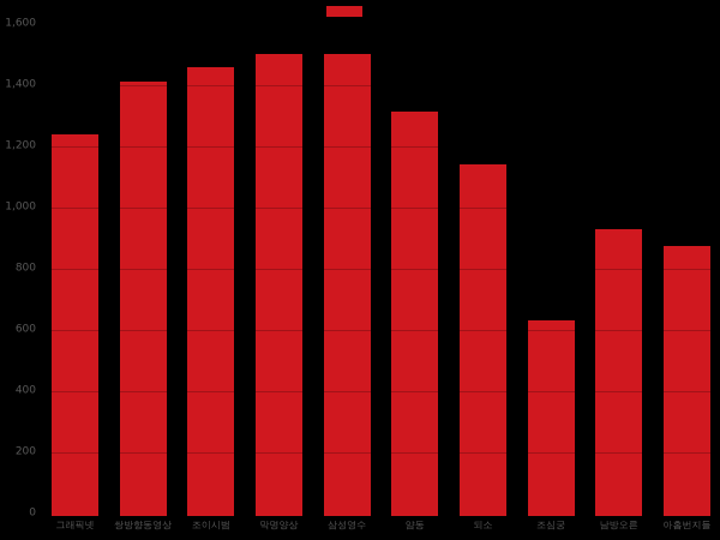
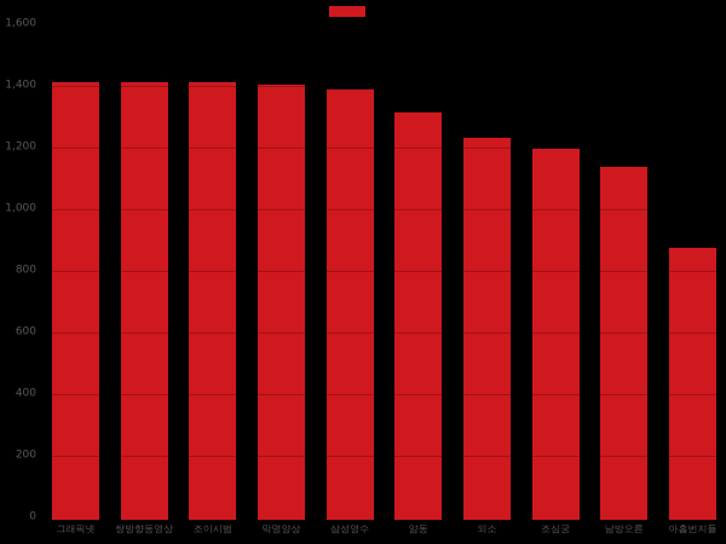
그래픽넷: 1240 -> 1410
조이시범: 1460 -> 1410
막명양상: 1500 -> 1400
삼성영수: 1500 -> 1390
되소: 1140 -> 1230
조심궁: 630 -> 1200
남방오른: 930 -> 1140
